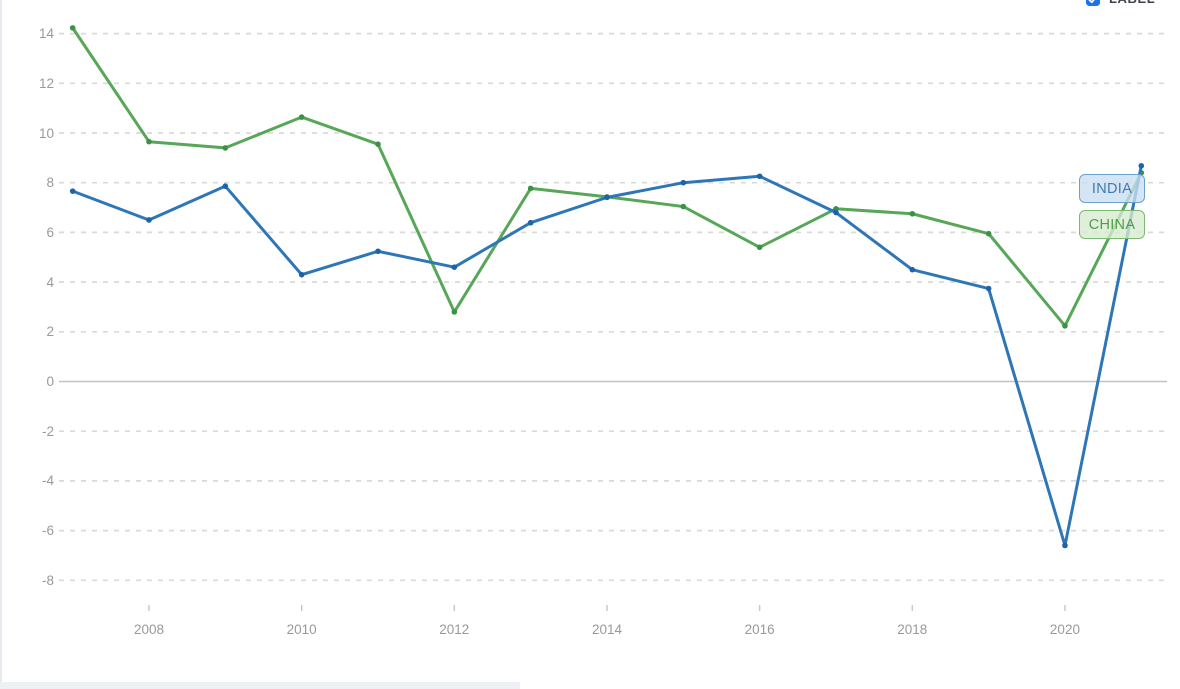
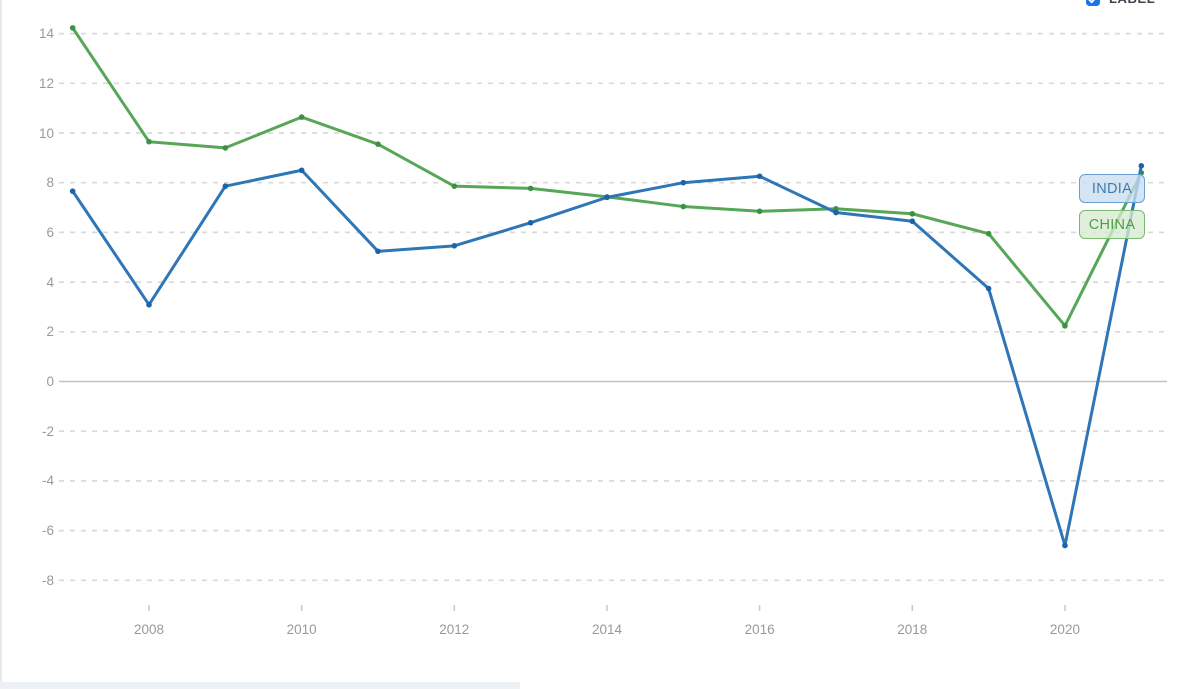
INDIA/2008: 6.5 -> 3.1
INDIA/2010: 4.3 -> 8.5
INDIA/2012: 4.6 -> 5.5
CHINA/2012: 2.8 -> 7.9
CHINA/2016: 5.4 -> 6.8
INDIA/2018: 4.5 -> 6.5
